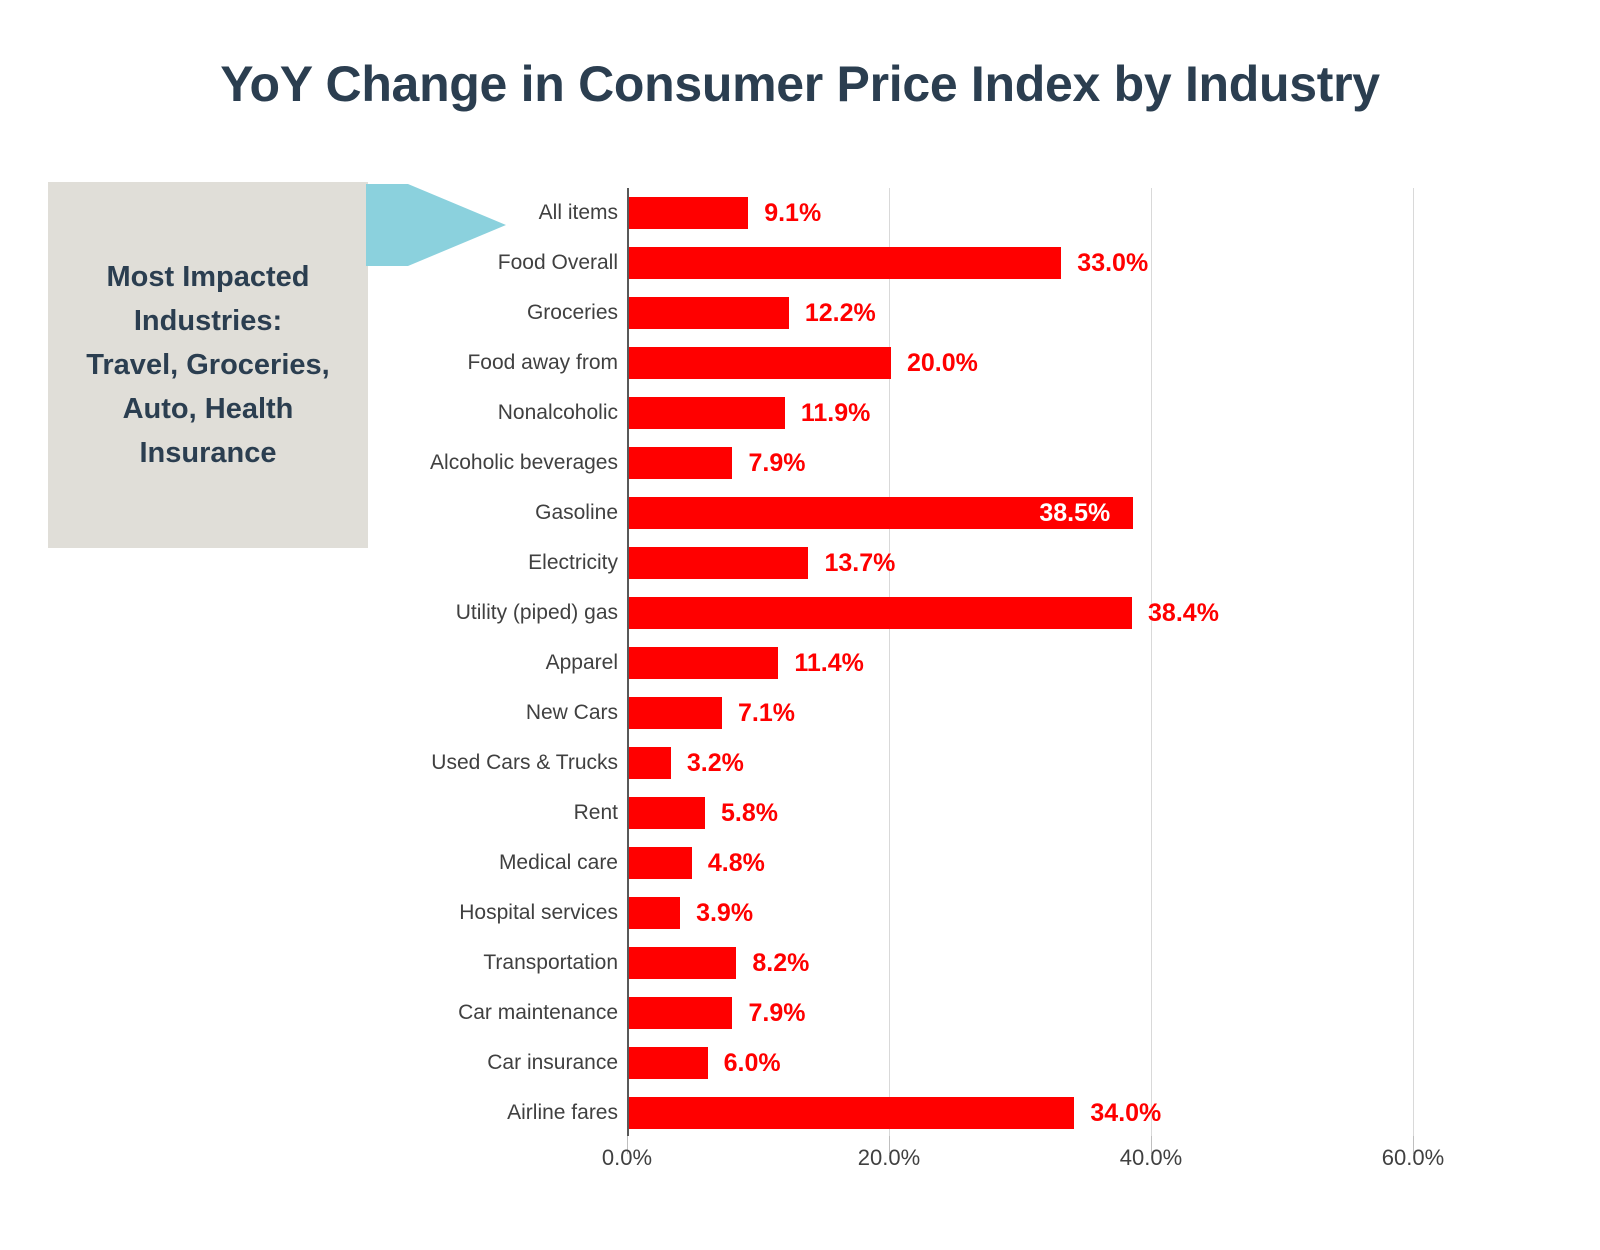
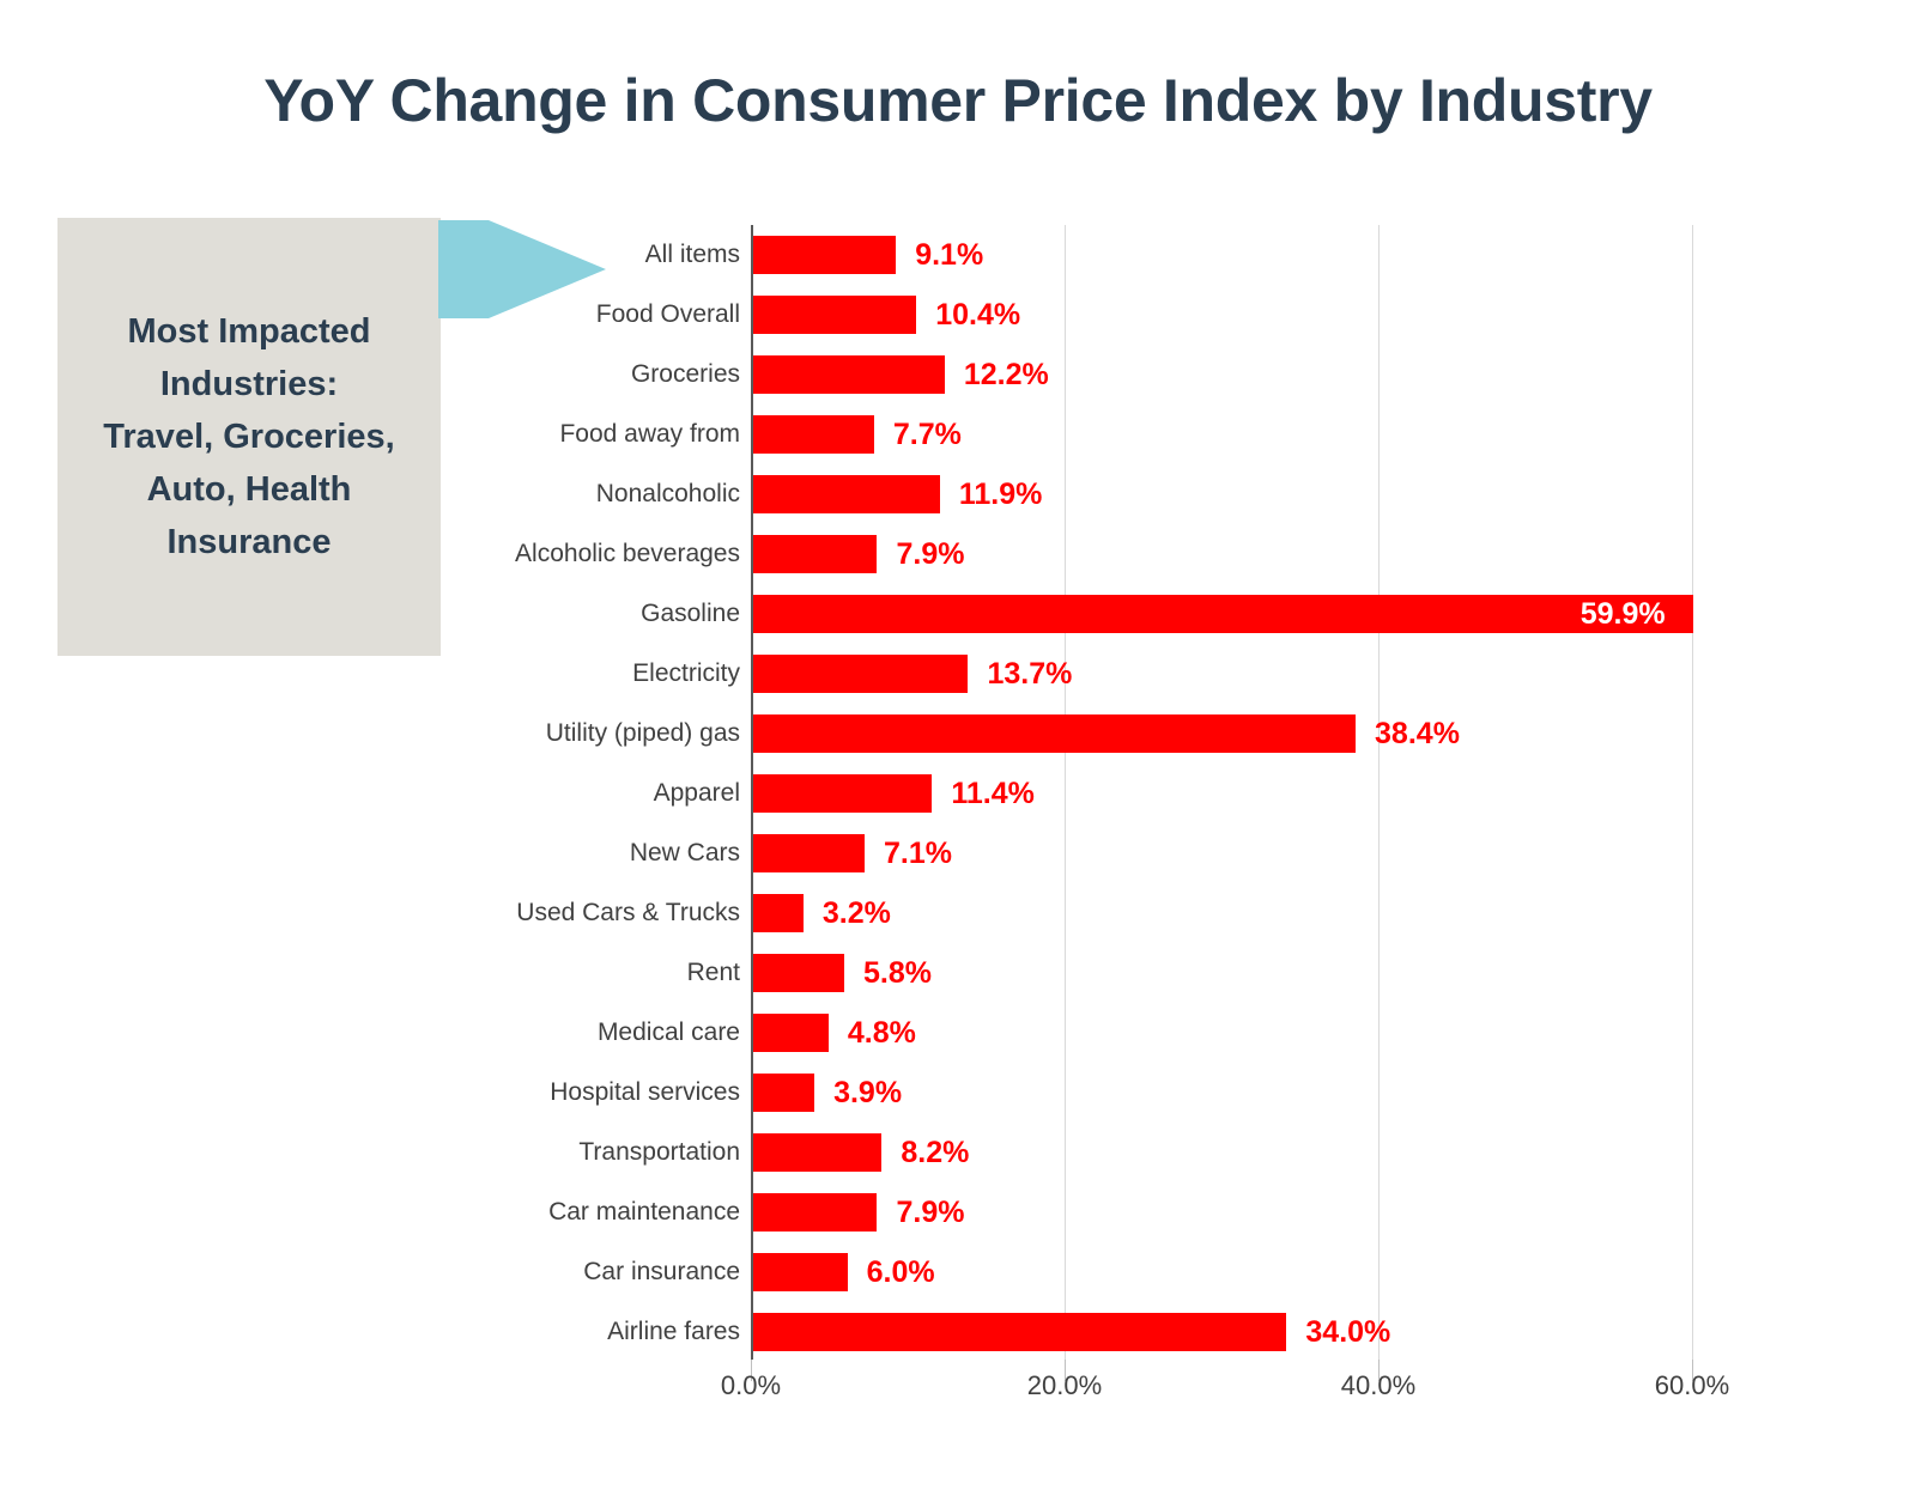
Food Overall: 33.0% -> 10.4%
Food away from: 20.0% -> 7.7%
Gasoline: 38.5% -> 59.9%
